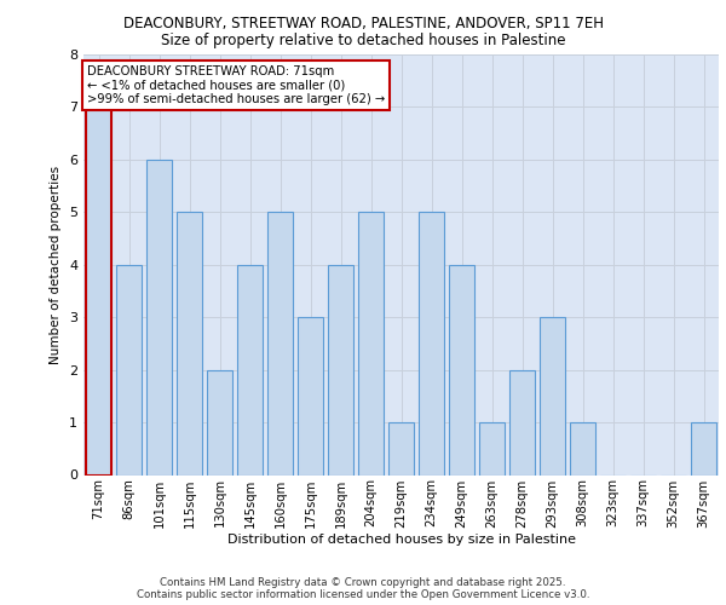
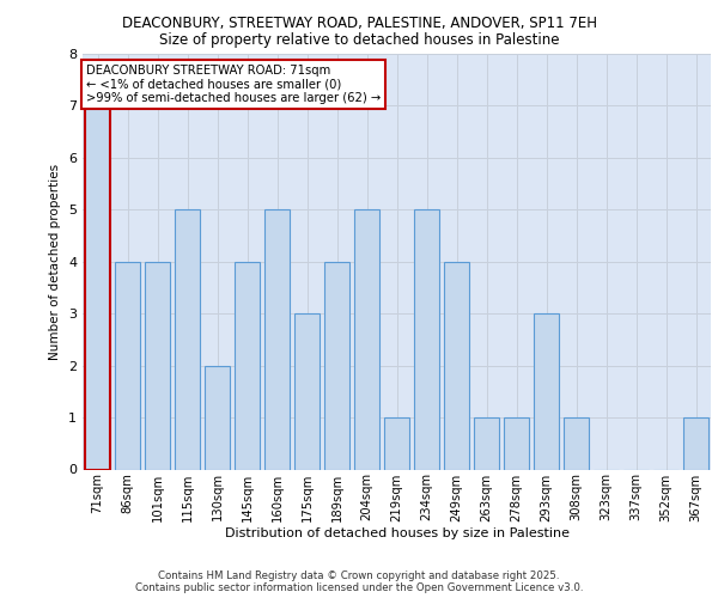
101sqm: 6 -> 4
278sqm: 2 -> 1
